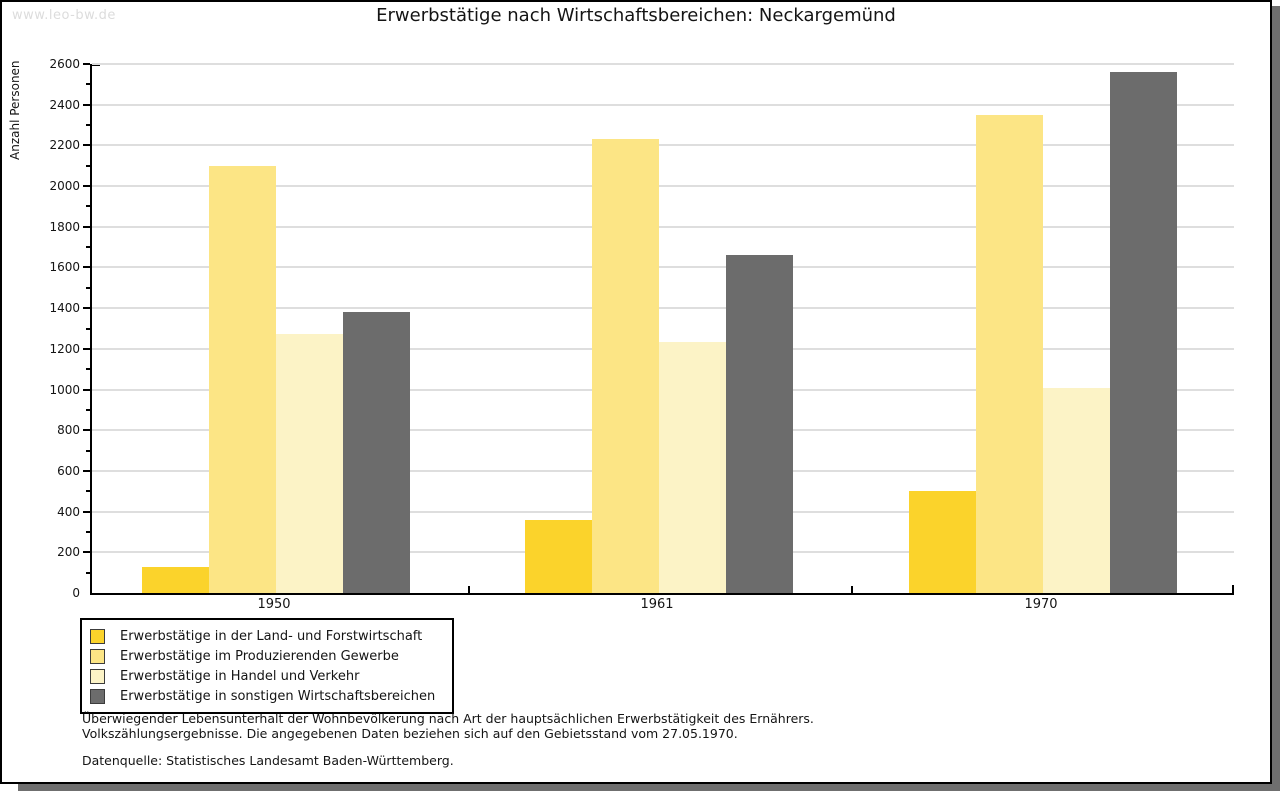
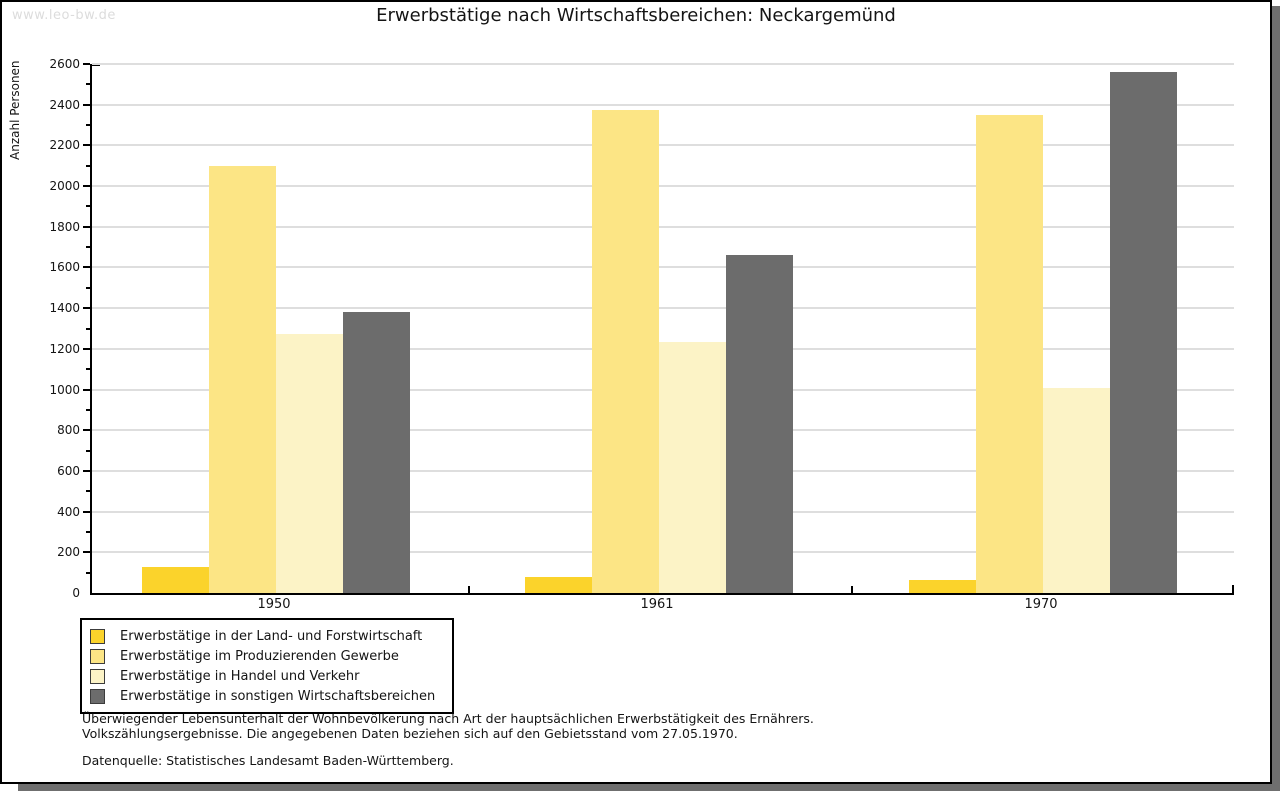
Erwerbstätige in der Land- und Forstwirtschaft/1961: 360 -> 80
Erwerbstätige im Produzierenden Gewerbe/1961: 2230 -> 2380
Erwerbstätige in der Land- und Forstwirtschaft/1970: 500 -> 60
